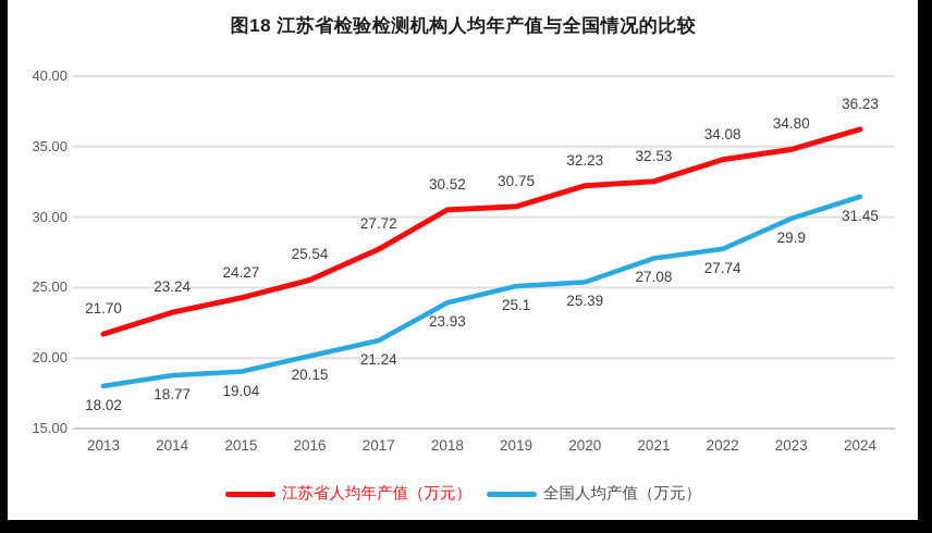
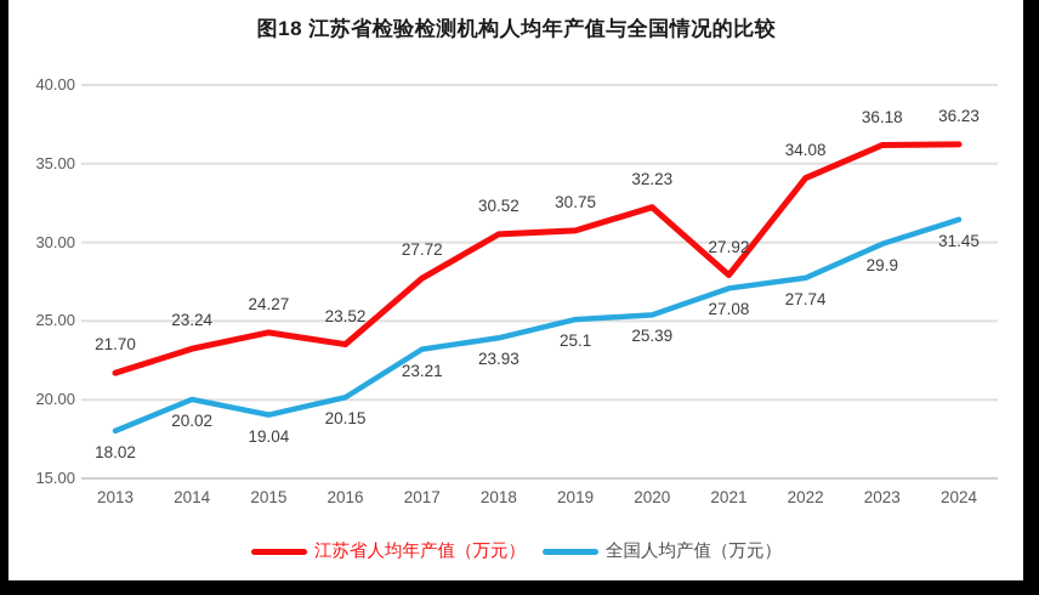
全国人均产值（万元）/2014: 18.77 -> 20.02
江苏省人均年产值（万元）/2016: 25.54 -> 23.52
全国人均产值（万元）/2017: 21.24 -> 23.21
江苏省人均年产值（万元）/2021: 32.53 -> 27.92
江苏省人均年产值（万元）/2023: 34.80 -> 36.18
